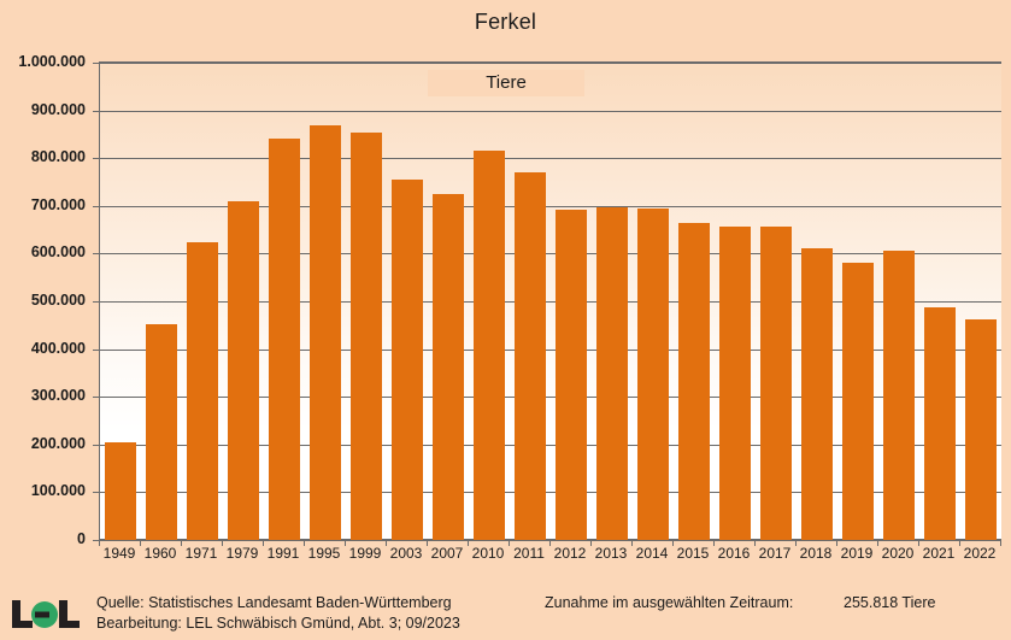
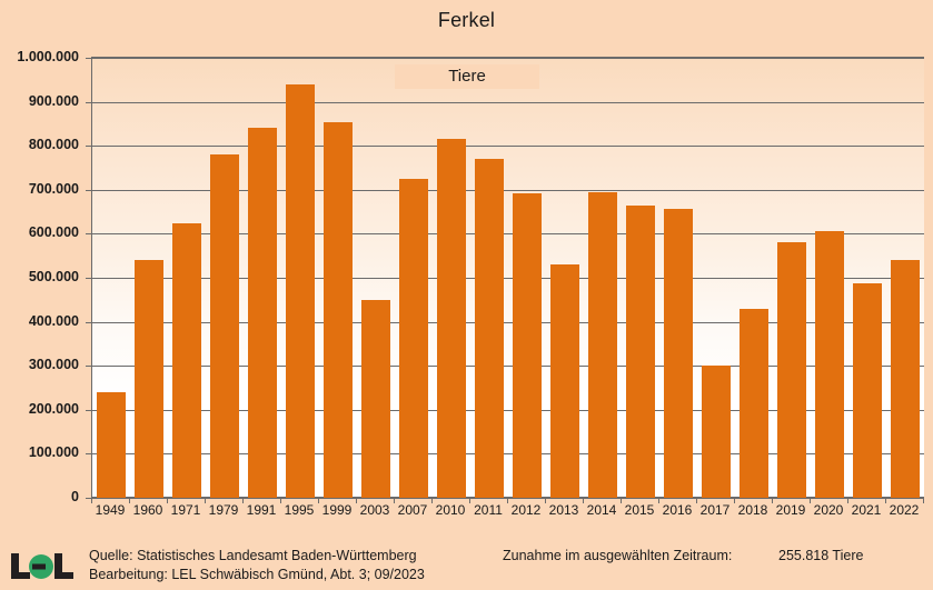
1949: 200000 -> 240000
1960: 450000 -> 540000
1979: 710000 -> 780000
1995: 870000 -> 940000
2003: 750000 -> 450000
2013: 700000 -> 530000
2017: 660000 -> 300000
2018: 610000 -> 430000
2022: 460000 -> 540000
